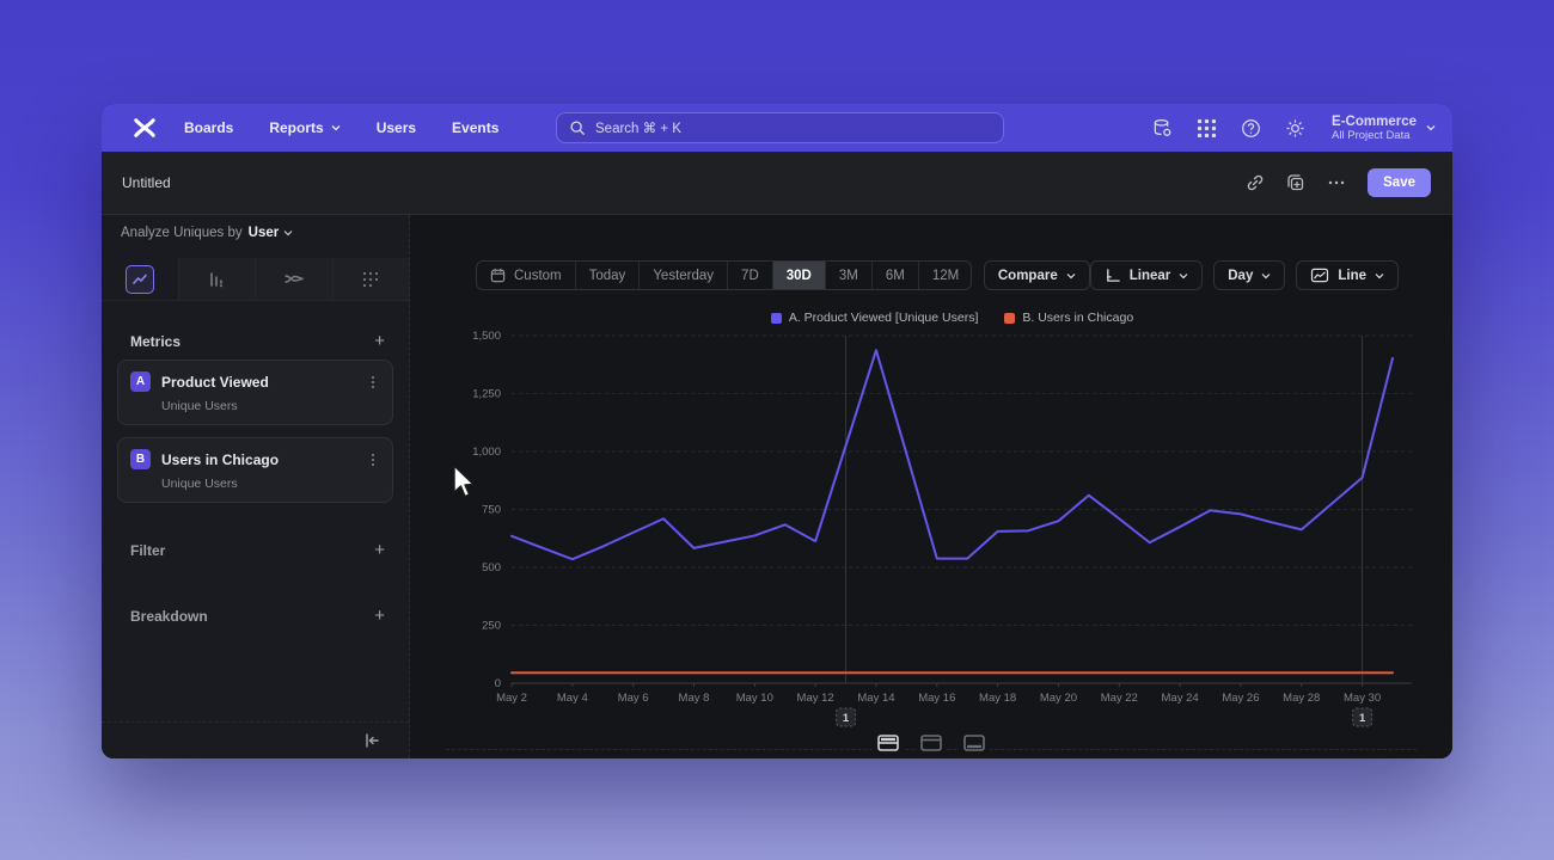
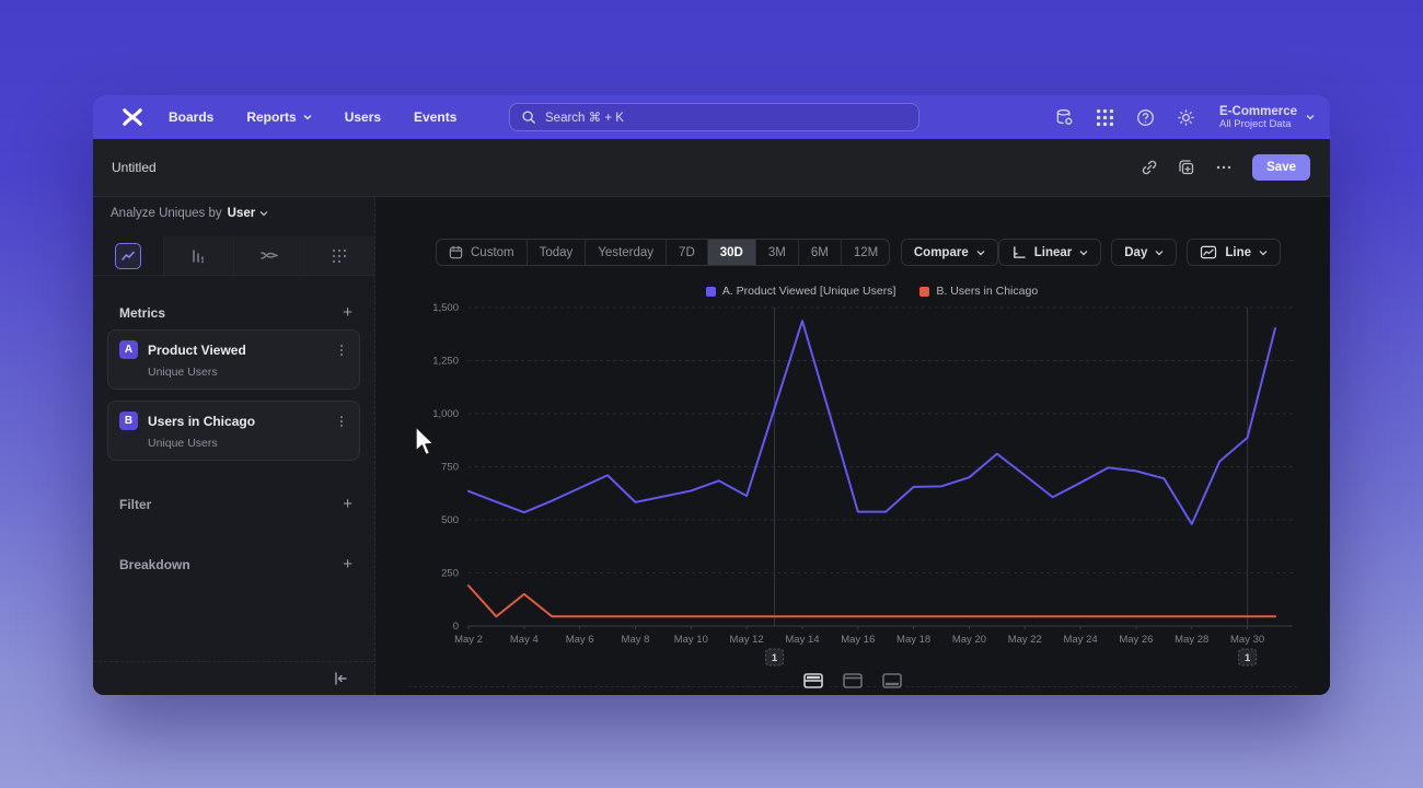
B. Users in Chicago/May 2: 40 -> 190
B. Users in Chicago/May 4: 40 -> 150
A. Product Viewed [Unique Users]/May 28: 660 -> 480
